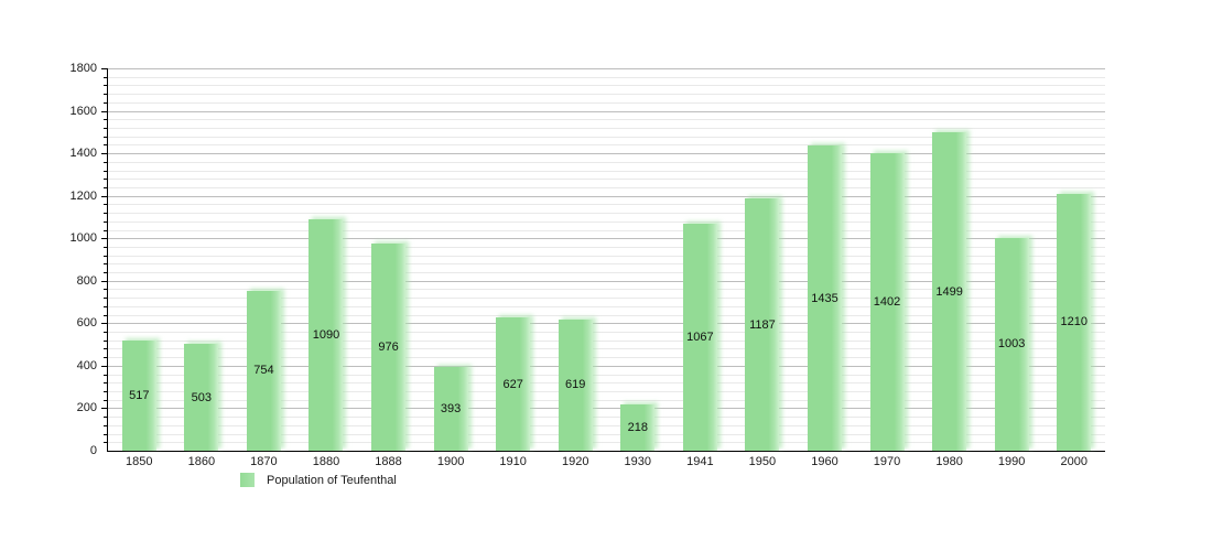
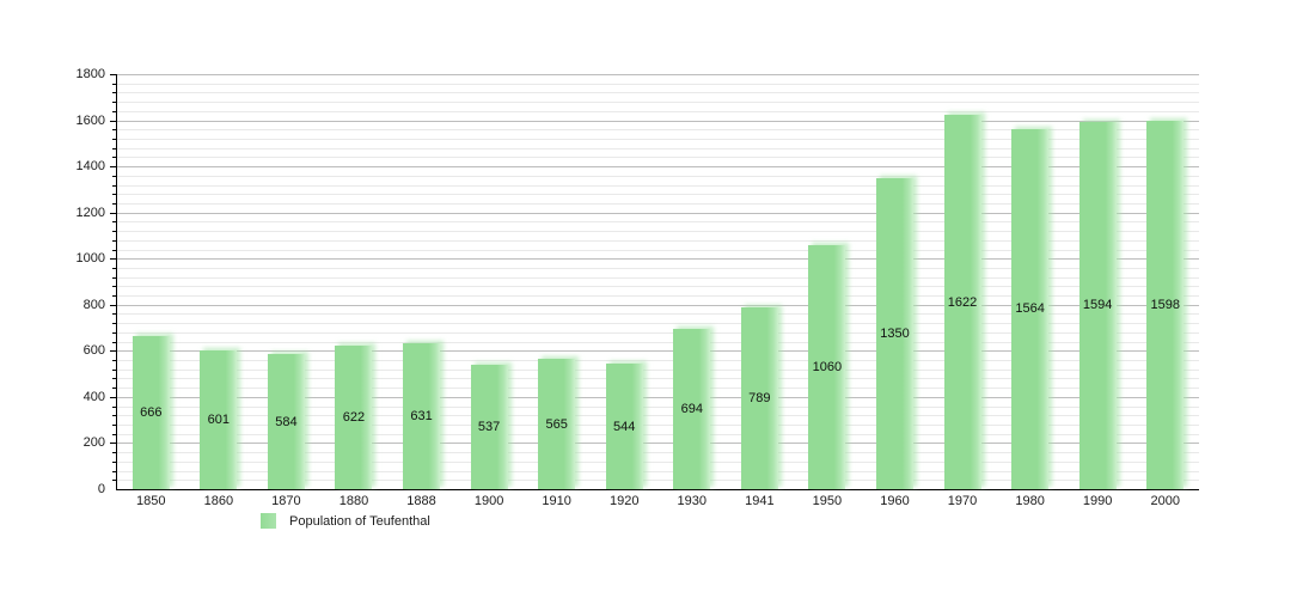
1850: 517 -> 666
1860: 503 -> 601
1870: 754 -> 584
1880: 1090 -> 622
1888: 976 -> 631
1900: 393 -> 537
1910: 627 -> 565
1920: 619 -> 544
1930: 218 -> 694
1941: 1067 -> 789
1950: 1187 -> 1060
1960: 1435 -> 1350
1970: 1402 -> 1622
1980: 1499 -> 1564
1990: 1003 -> 1594
2000: 1210 -> 1598
